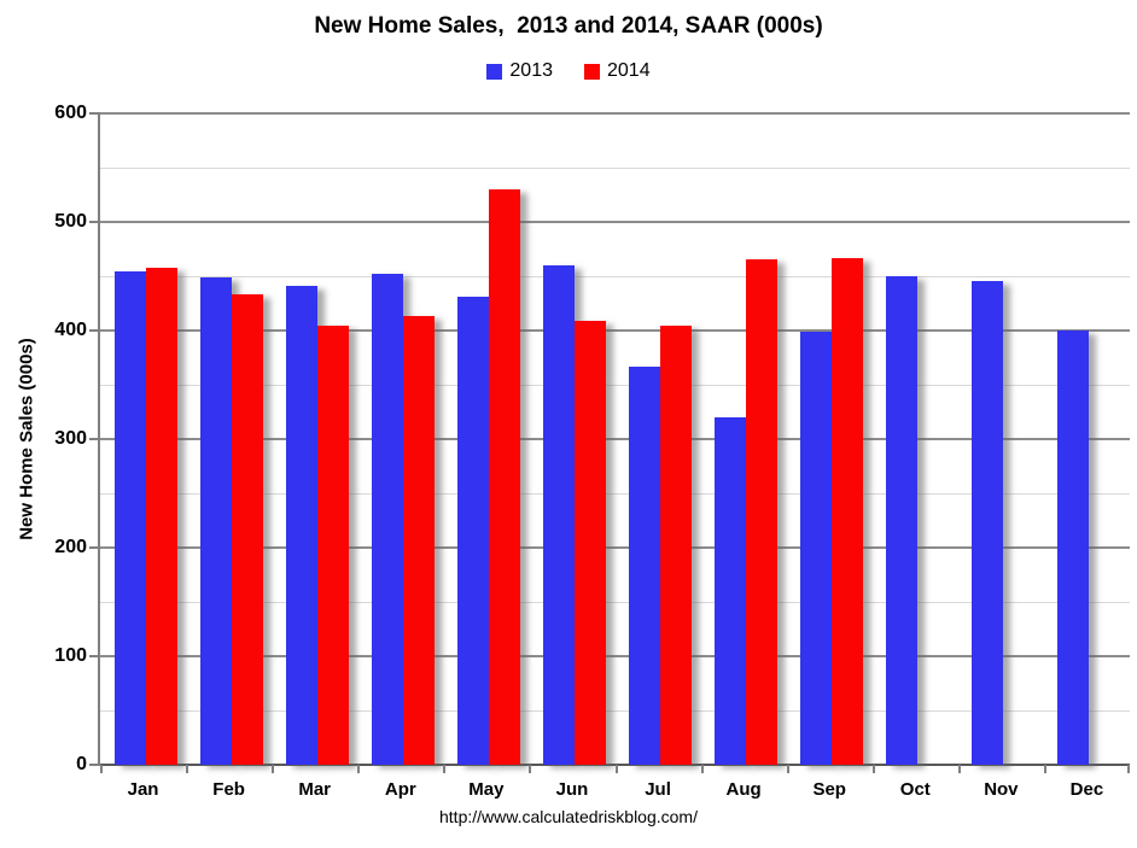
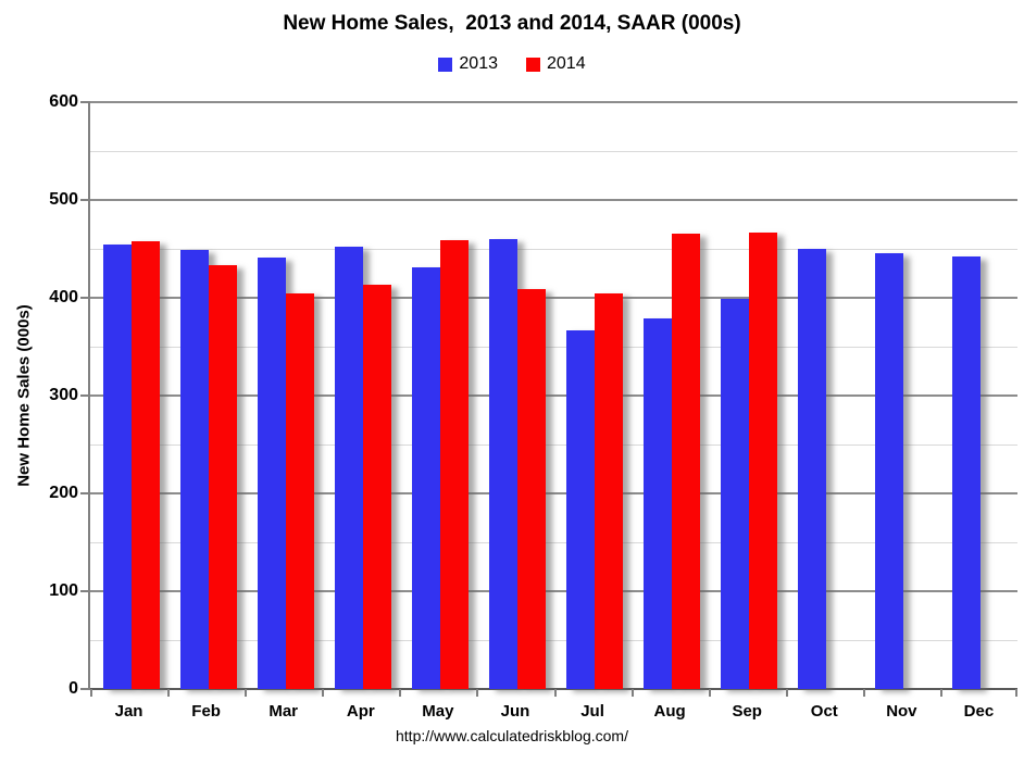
2014/May: 530 -> 460
2013/Aug: 320 -> 380
2013/Dec: 400 -> 440
